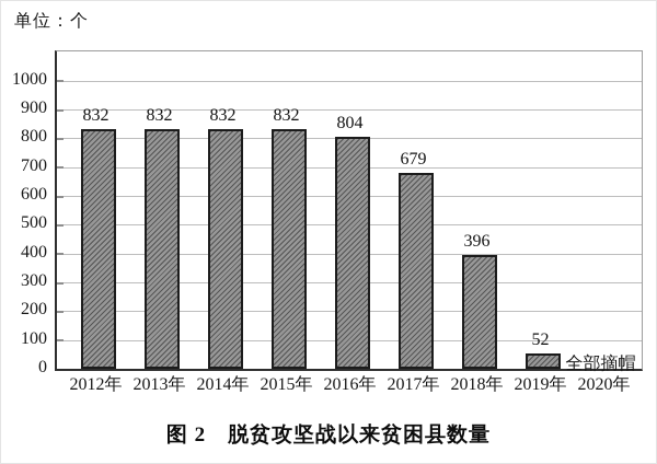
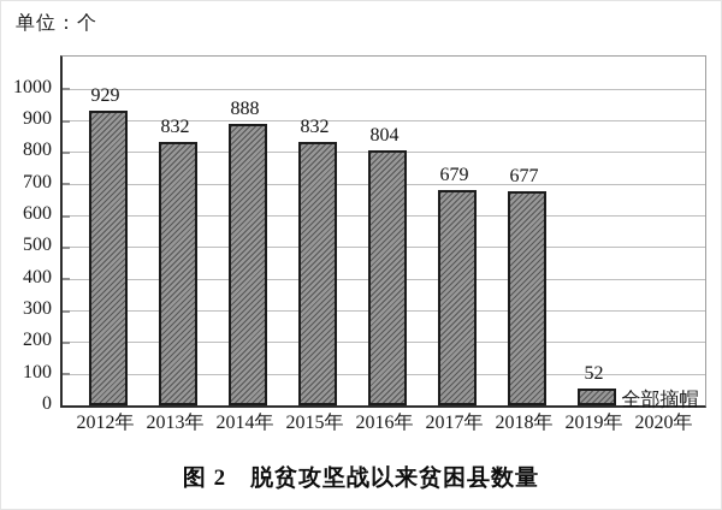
2012年: 832 -> 929
2014年: 832 -> 888
2018年: 396 -> 677
